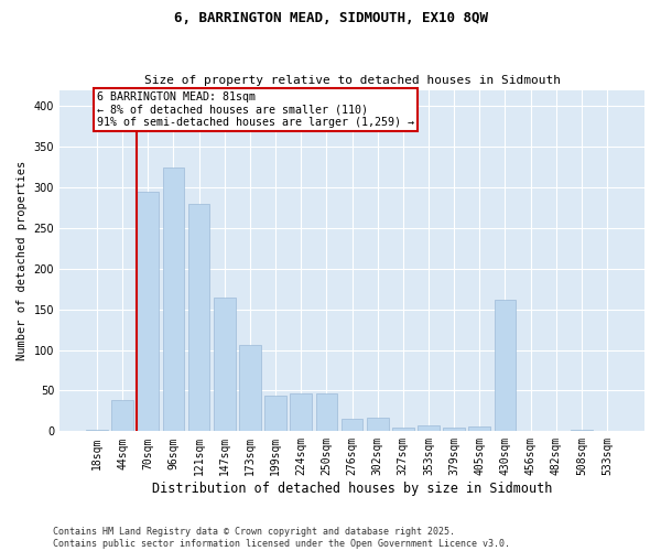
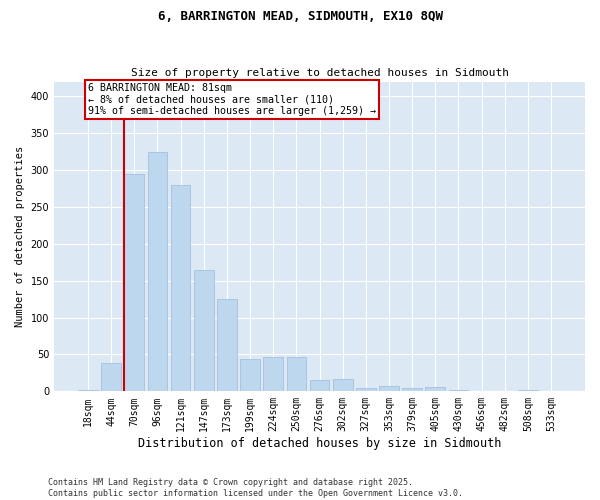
173sqm: 106 -> 125
430sqm: 162 -> 2
